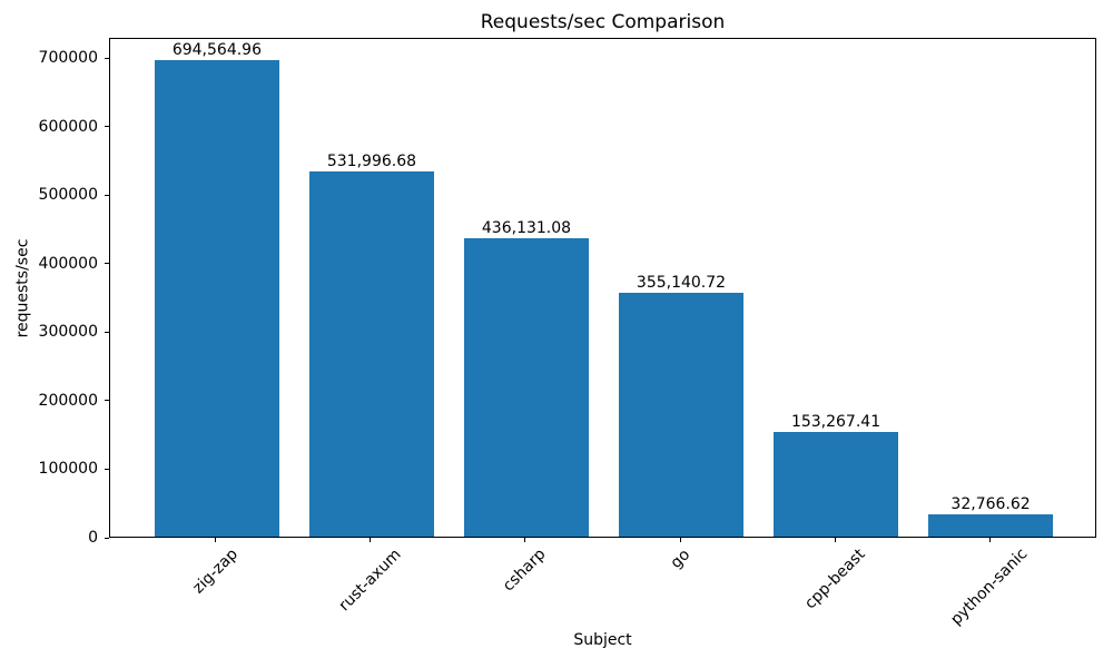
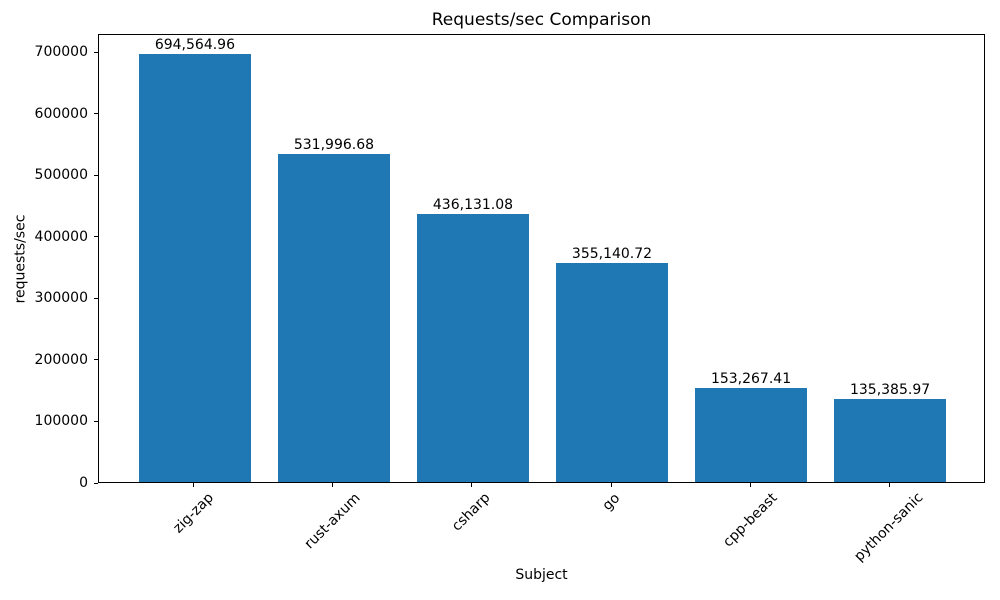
python-sanic: 32,766.62 -> 135,385.97
